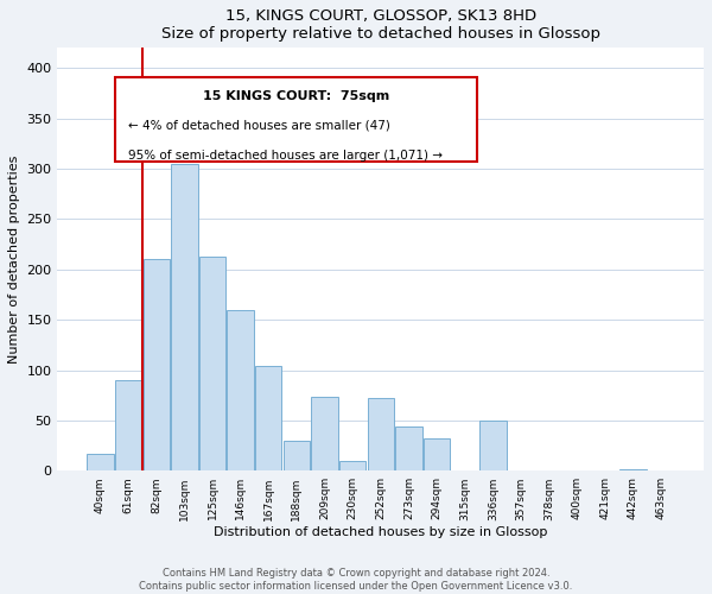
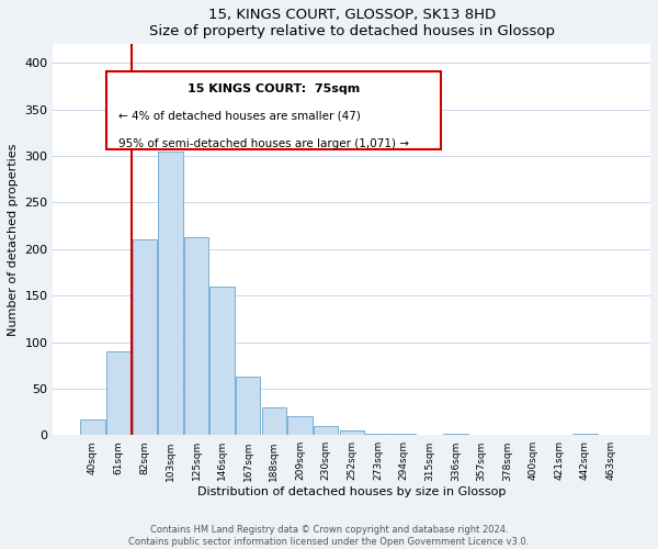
167sqm: 104 -> 63
209sqm: 74 -> 20
252sqm: 72 -> 5
273sqm: 44 -> 2
294sqm: 32 -> 1
336sqm: 50 -> 1
